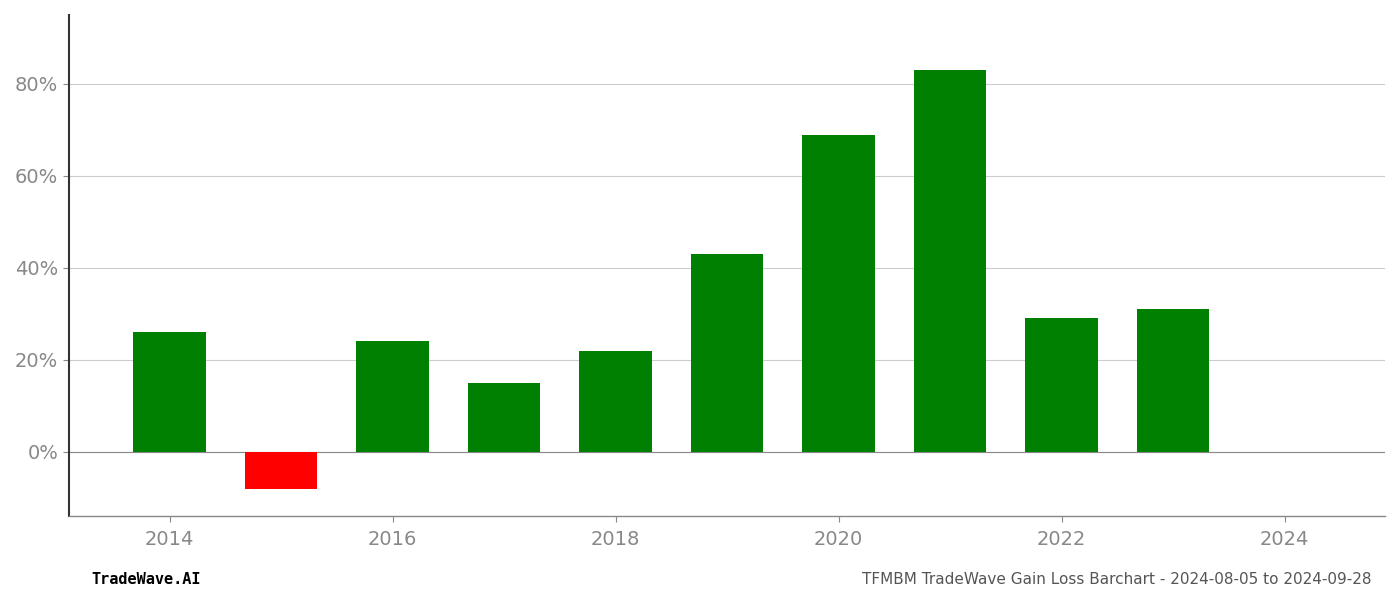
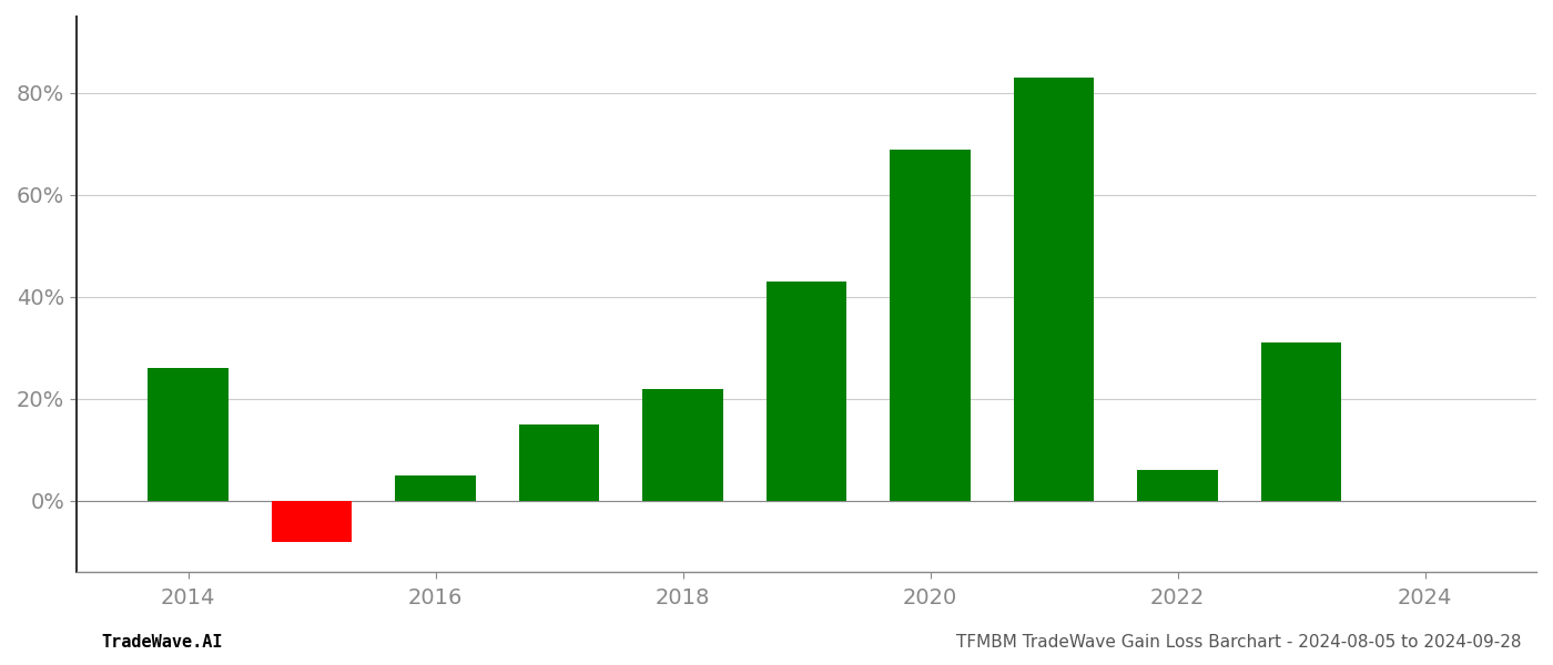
2016: 24% -> 5%
2022: 29% -> 6%
